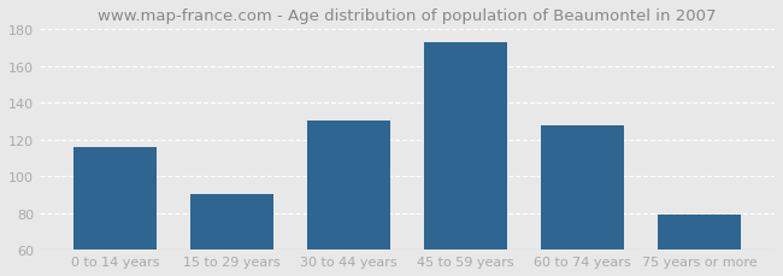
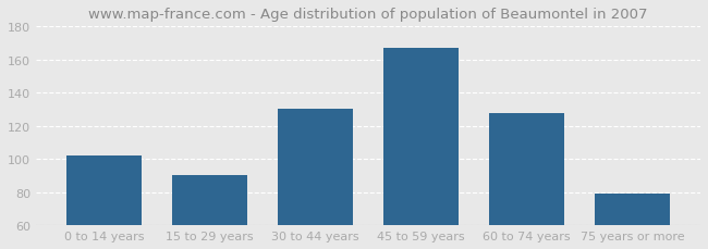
0 to 14 years: 116 -> 102
45 to 59 years: 173 -> 167
